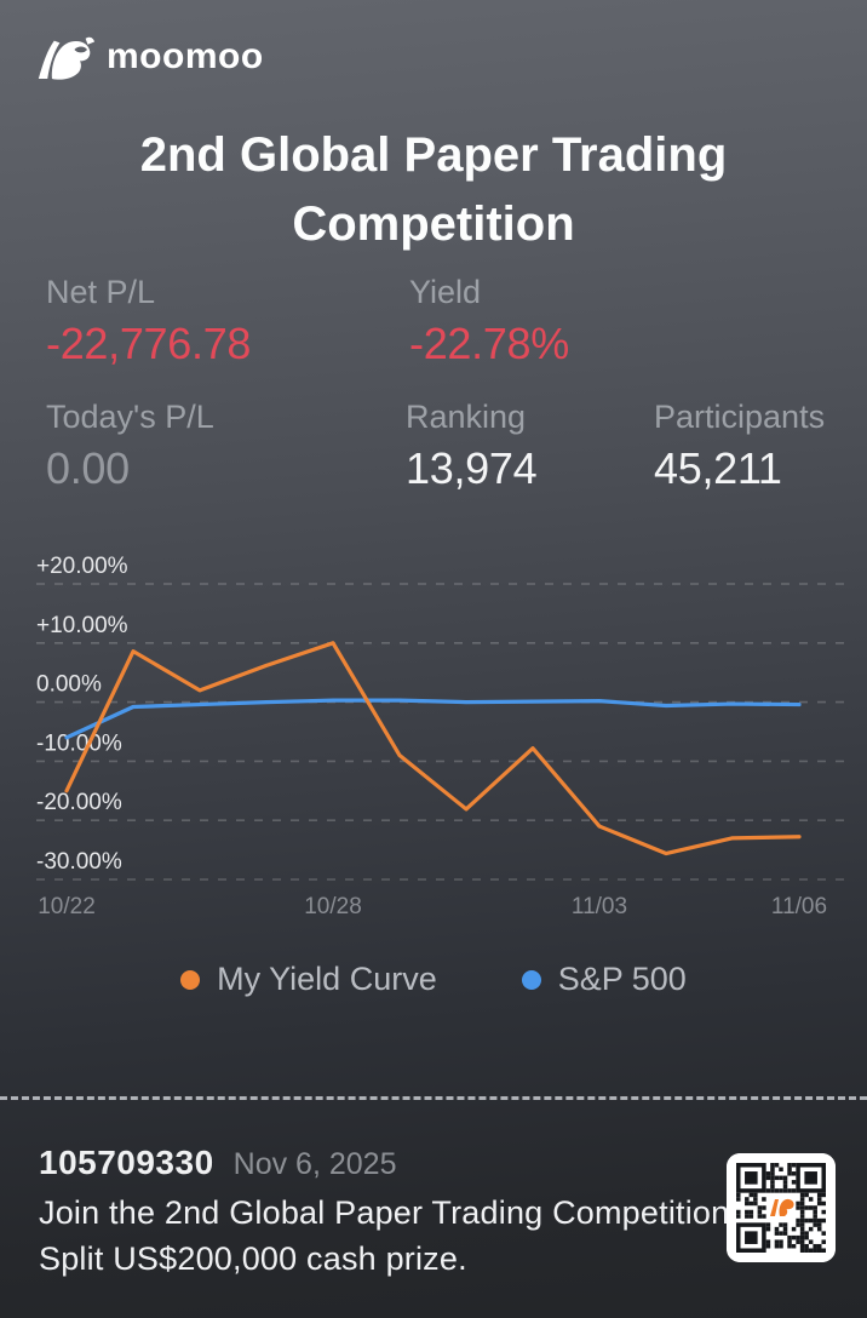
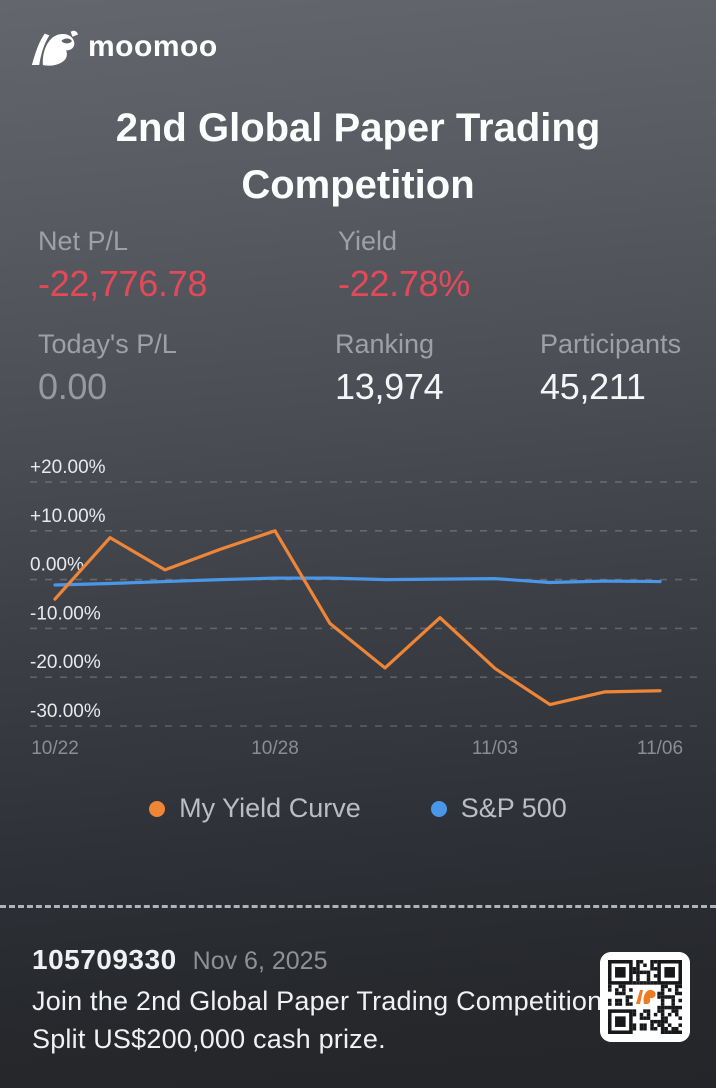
My Yield Curve/10/22: -15% -> -4%
S&P 500/10/22: -6% -> -1%
My Yield Curve/11/03: -21% -> -18%
